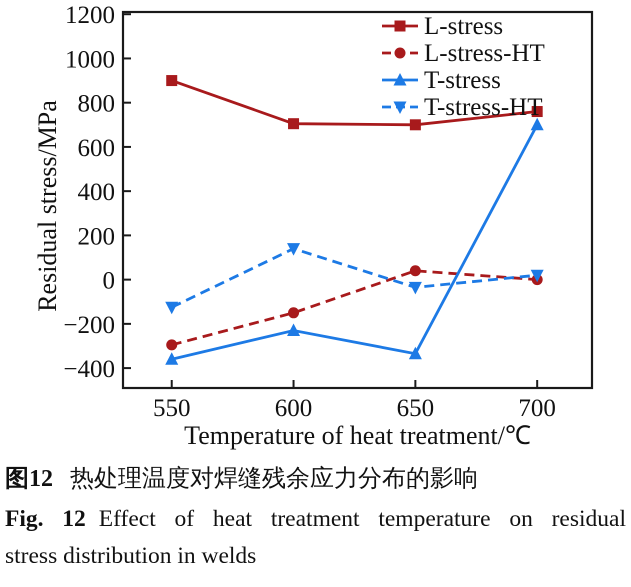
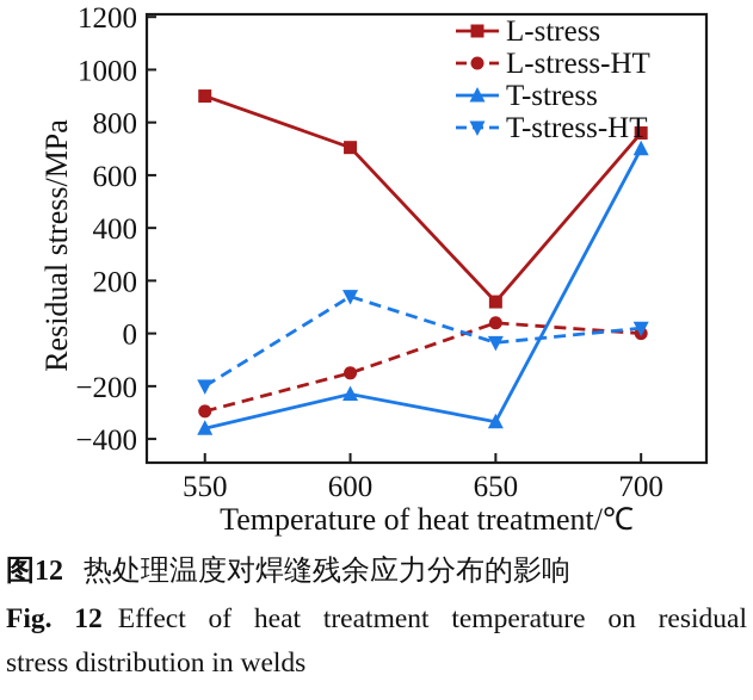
T-stress-HT/550: -120 -> -200
L-stress/650: 700 -> 120
